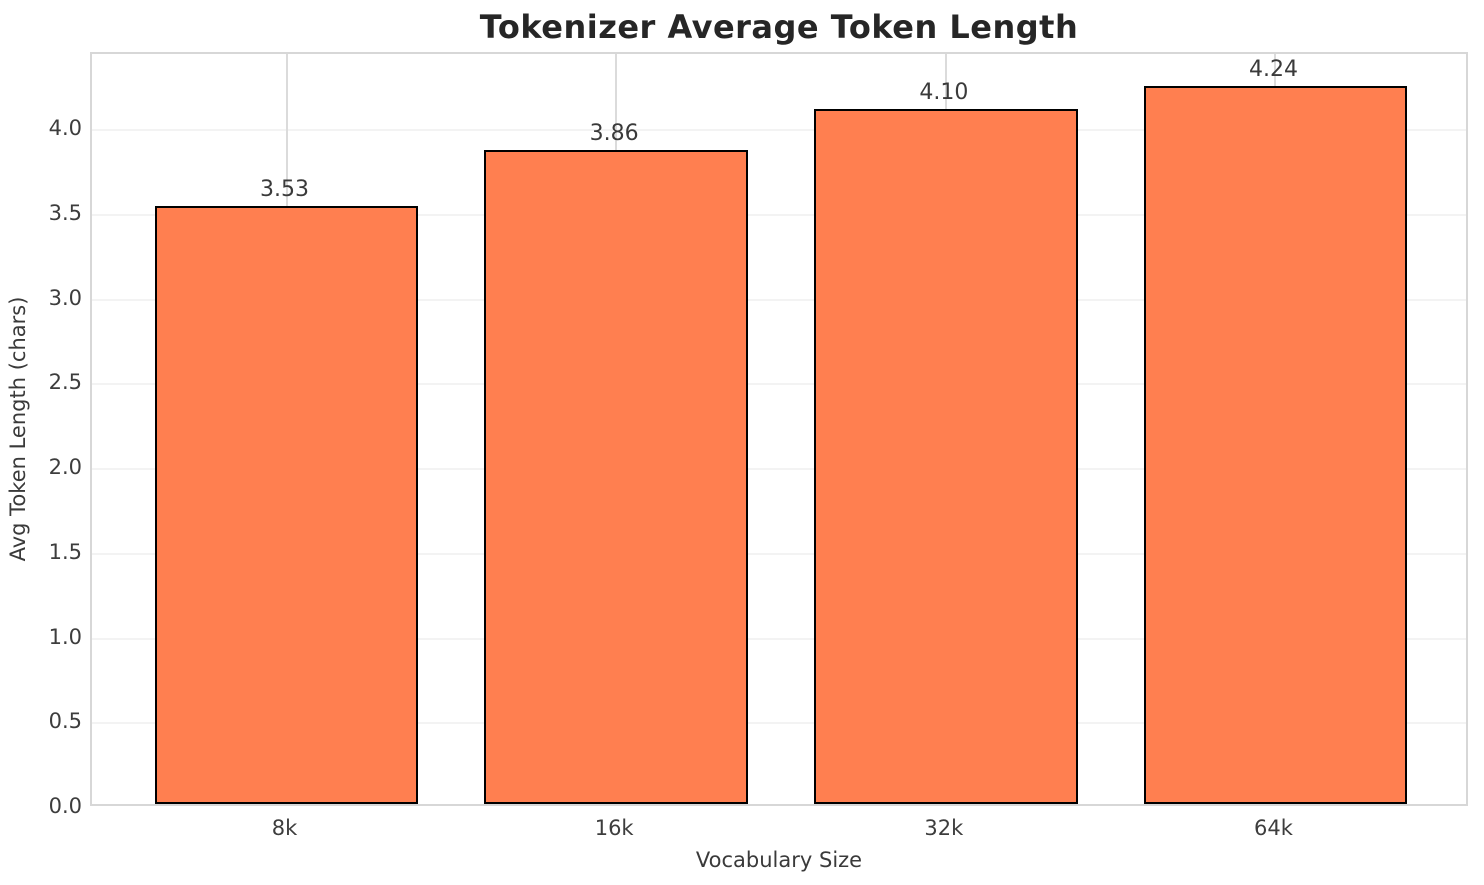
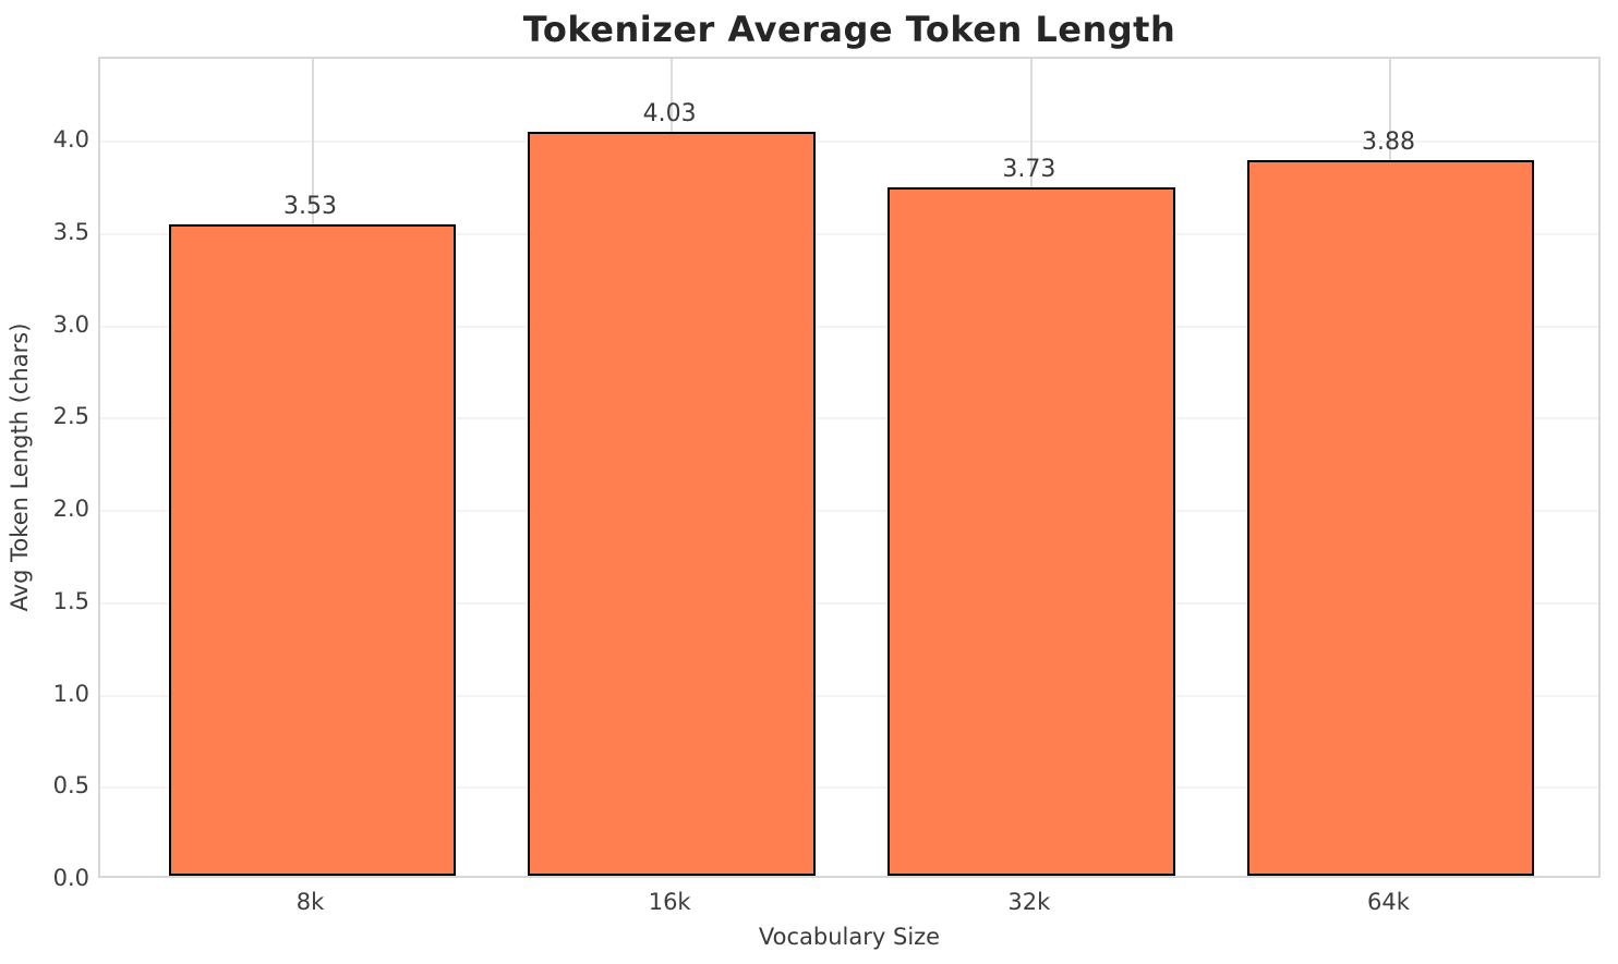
16k: 3.86 -> 4.03
32k: 4.10 -> 3.73
64k: 4.24 -> 3.88
